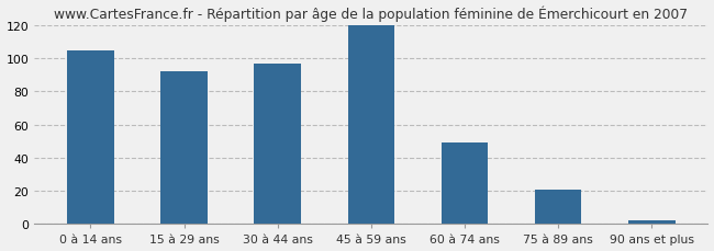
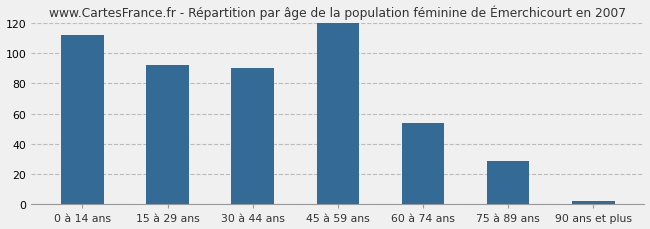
0 à 14 ans: 105 -> 112
30 à 44 ans: 97 -> 90
60 à 74 ans: 49 -> 54
75 à 89 ans: 21 -> 29
